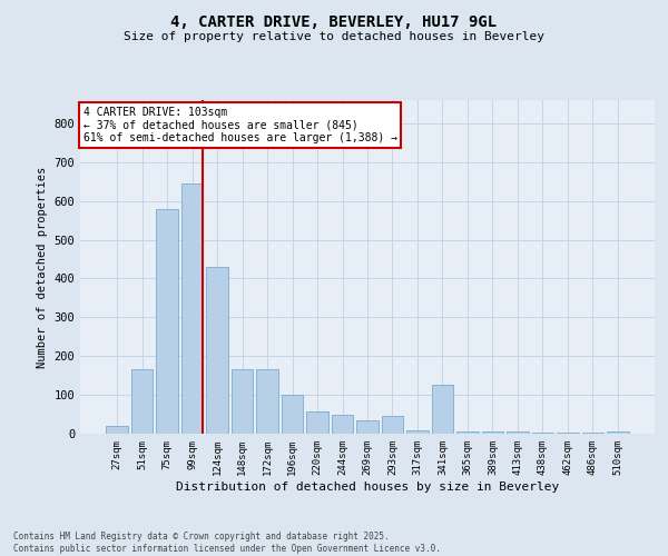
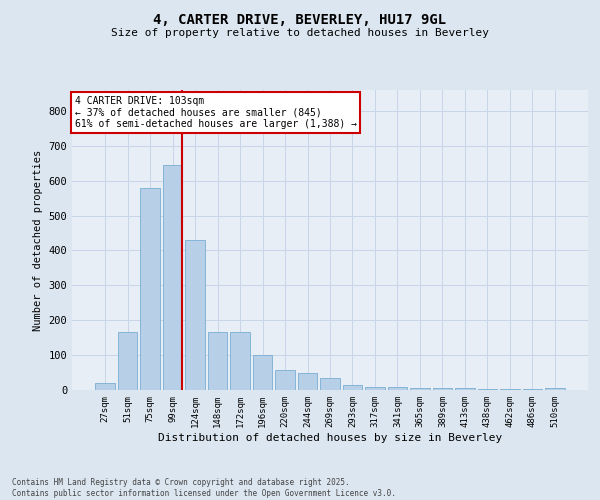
293sqm: 45 -> 15
341sqm: 125 -> 8
